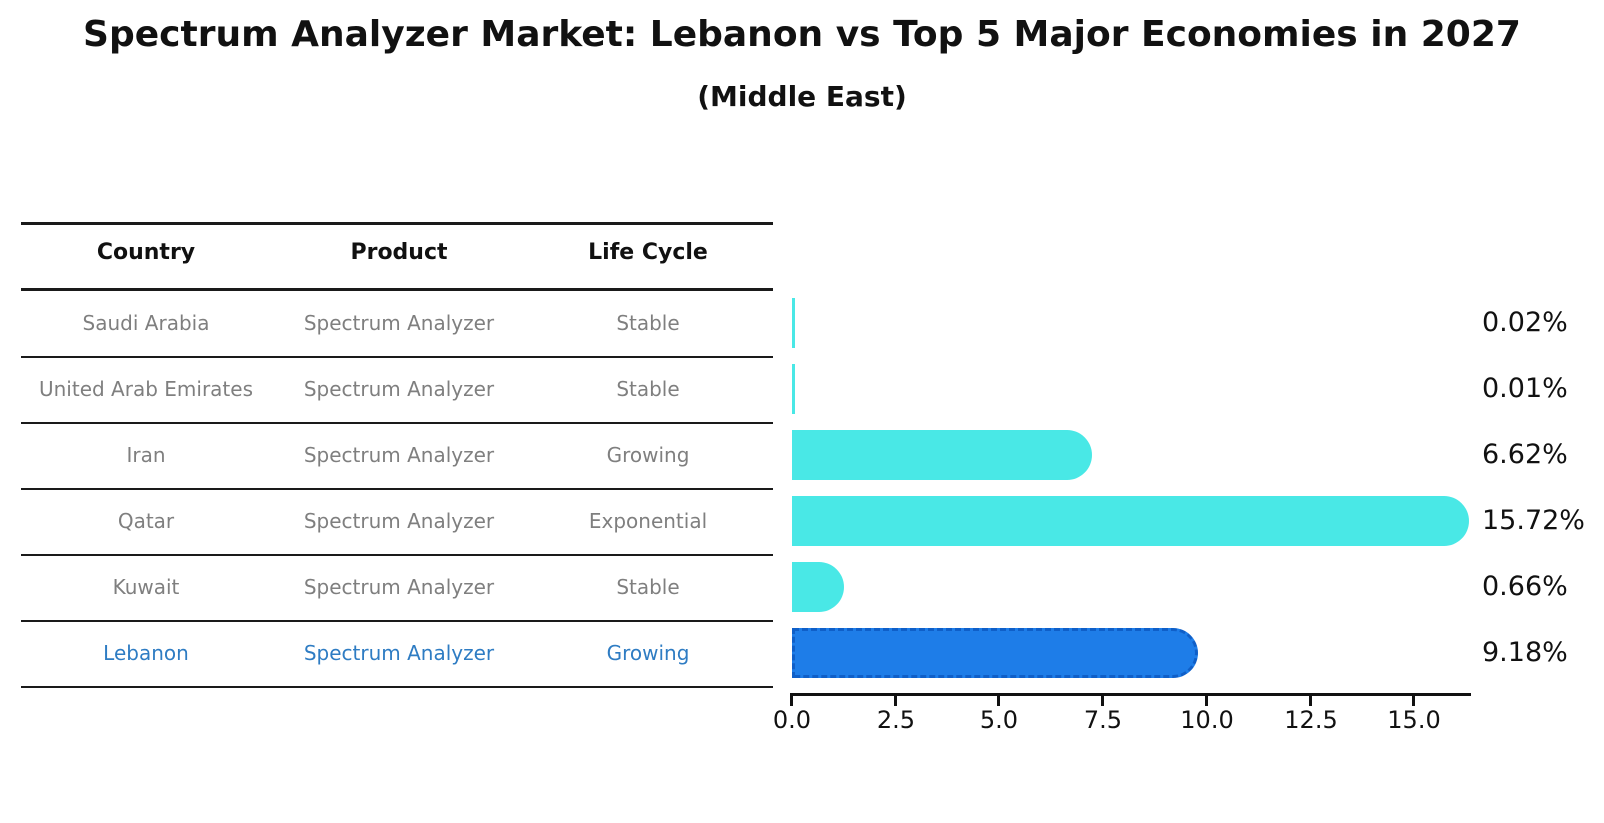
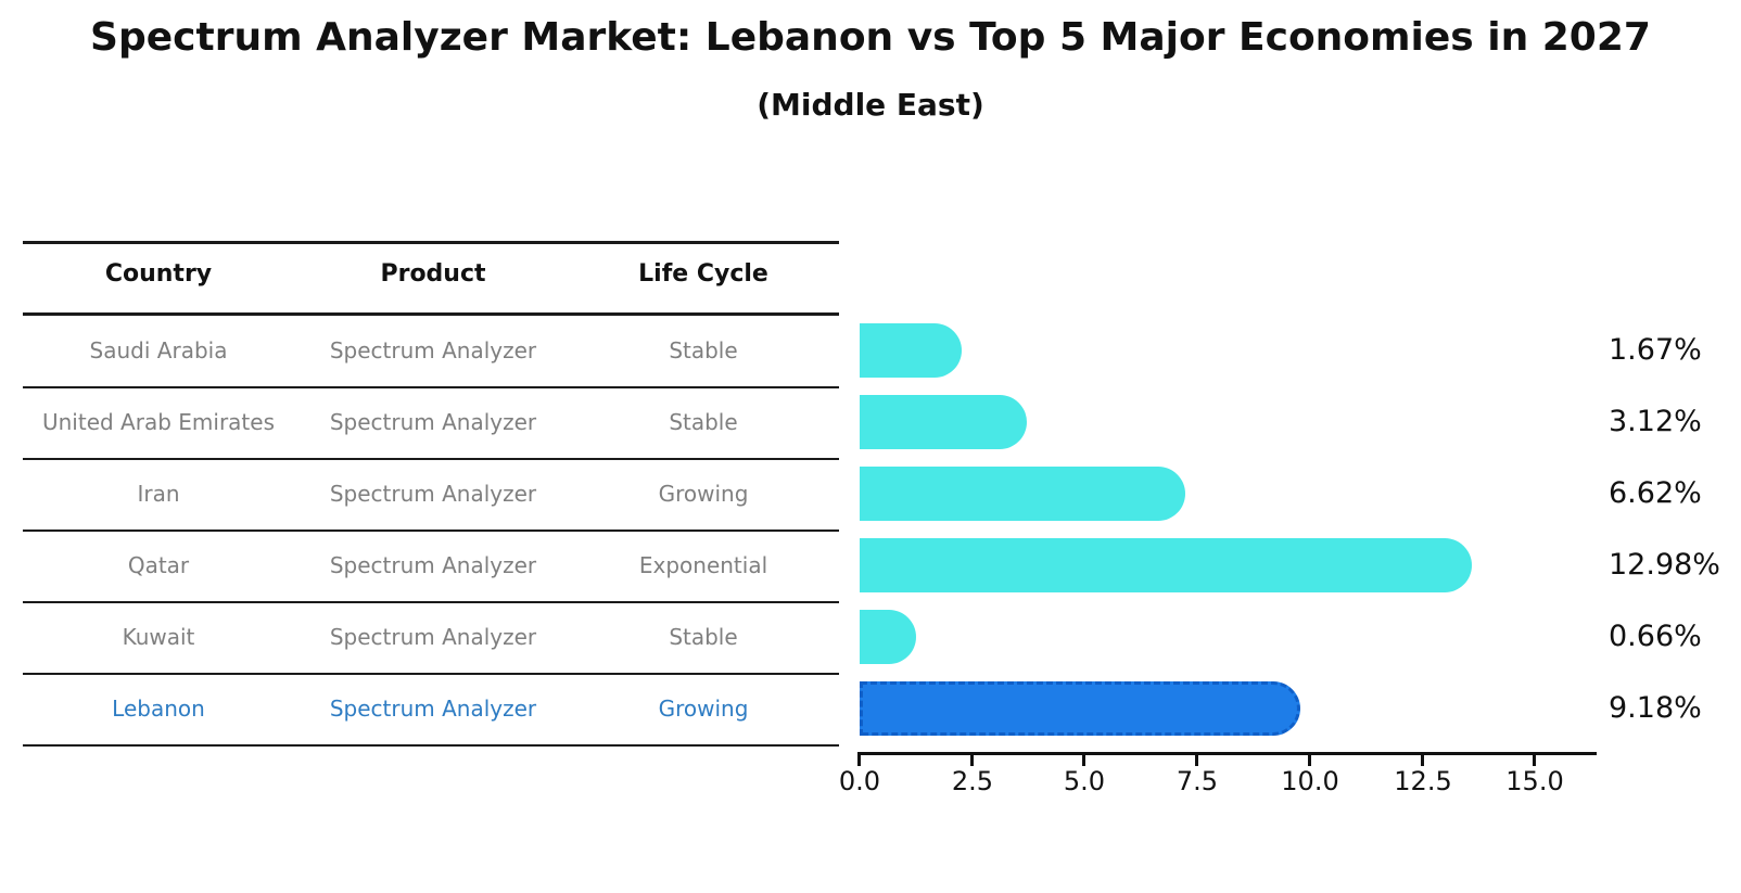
Saudi Arabia: 0.02% -> 1.67%
United Arab Emirates: 0.01% -> 3.12%
Qatar: 15.72% -> 12.98%
